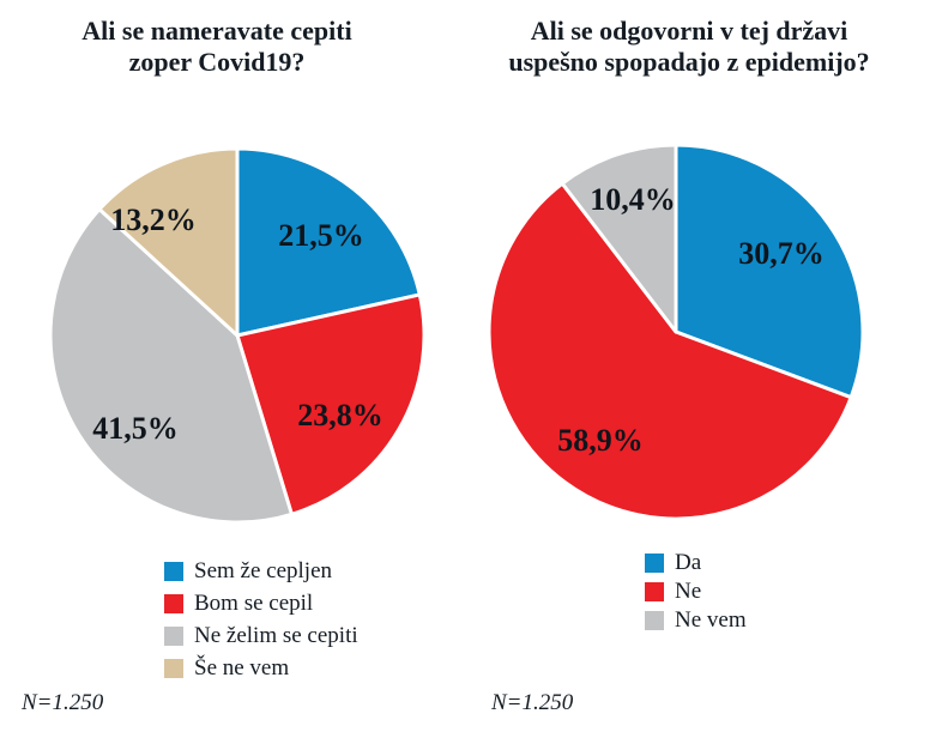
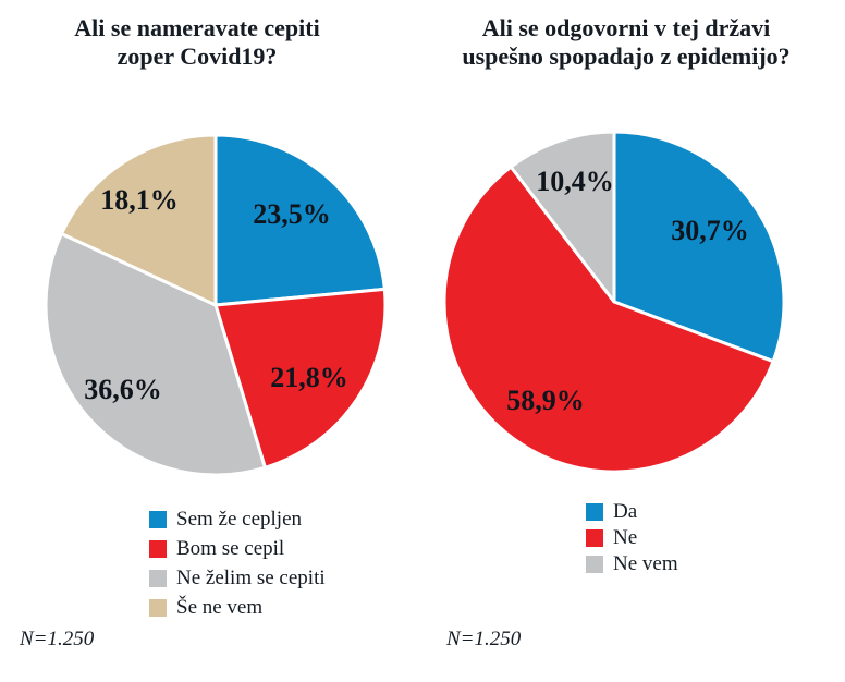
Ali se nameravate cepiti zoper Covid19?/Sem že cepljen: 21,5% -> 23,5%
Ali se nameravate cepiti zoper Covid19?/Bom se cepil: 23,8% -> 21,8%
Ali se nameravate cepiti zoper Covid19?/Ne želim se cepiti: 41,5% -> 36,6%
Ali se nameravate cepiti zoper Covid19?/Še ne vem: 13,2% -> 18,1%
